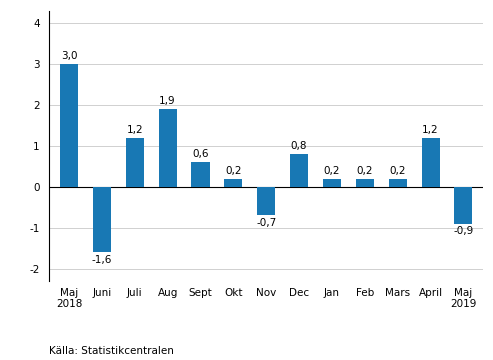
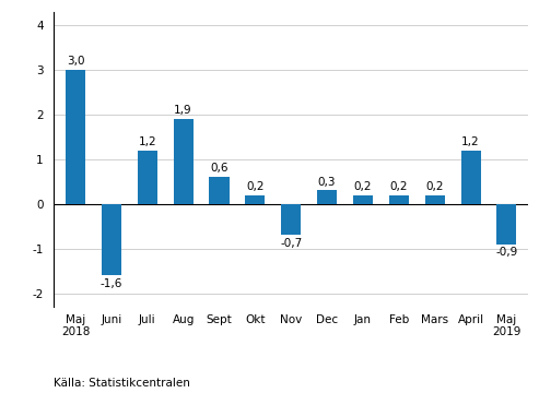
Dec: 0,8 -> 0,3
